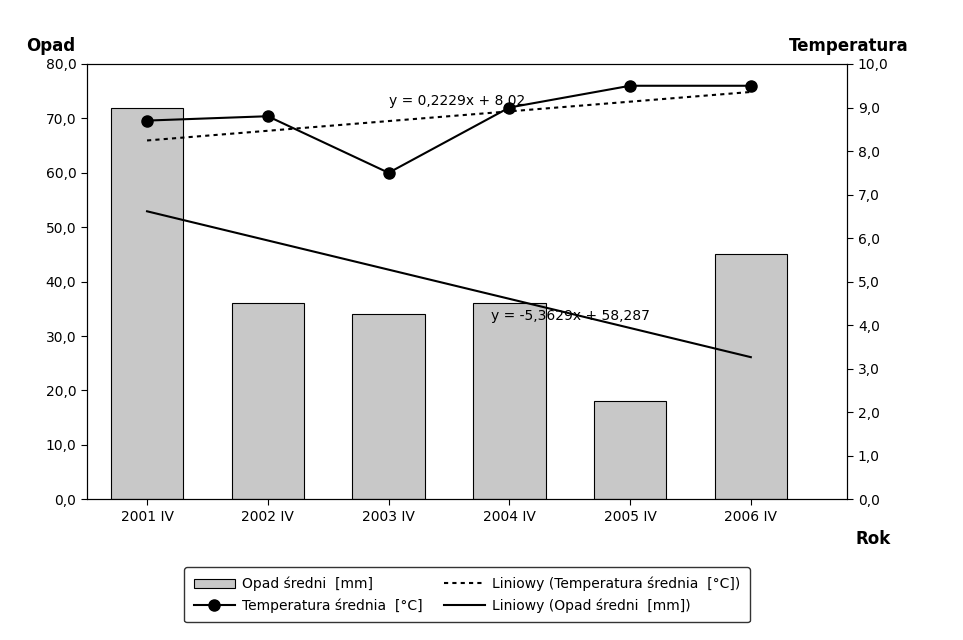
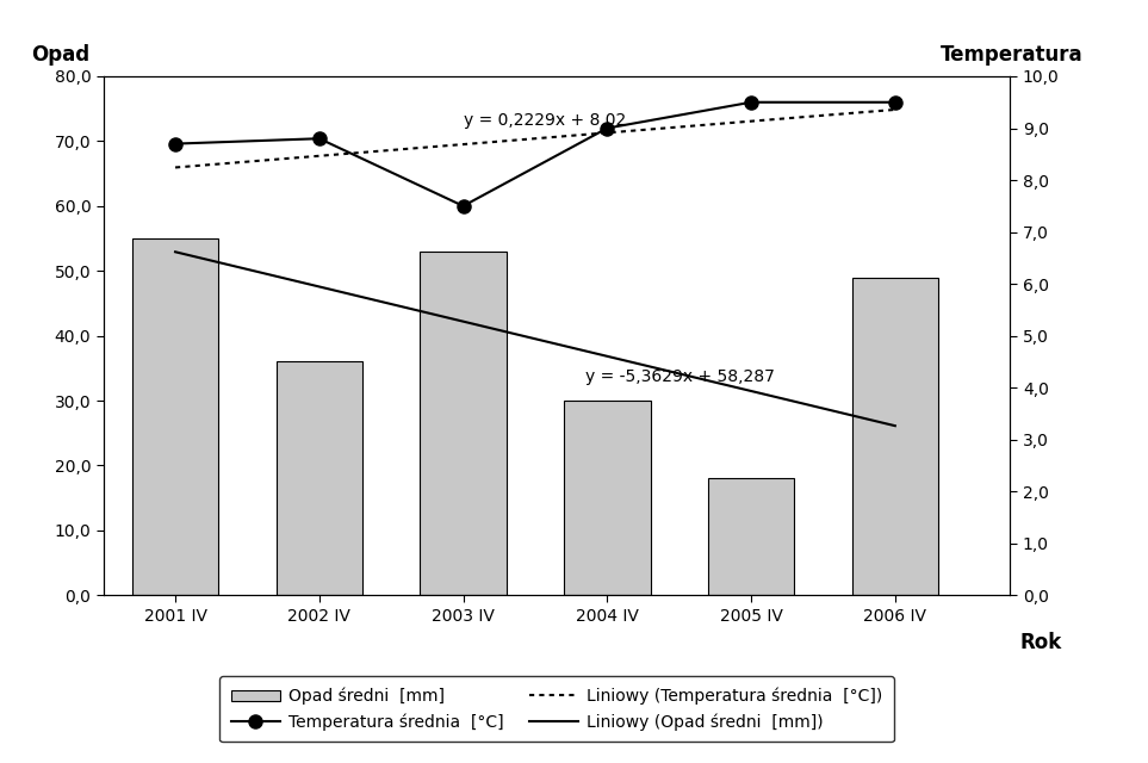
Opad średni [mm]/2001 IV: 72 -> 55
Opad średni [mm]/2003 IV: 34 -> 53
Opad średni [mm]/2004 IV: 36 -> 30
Opad średni [mm]/2006 IV: 45 -> 49
